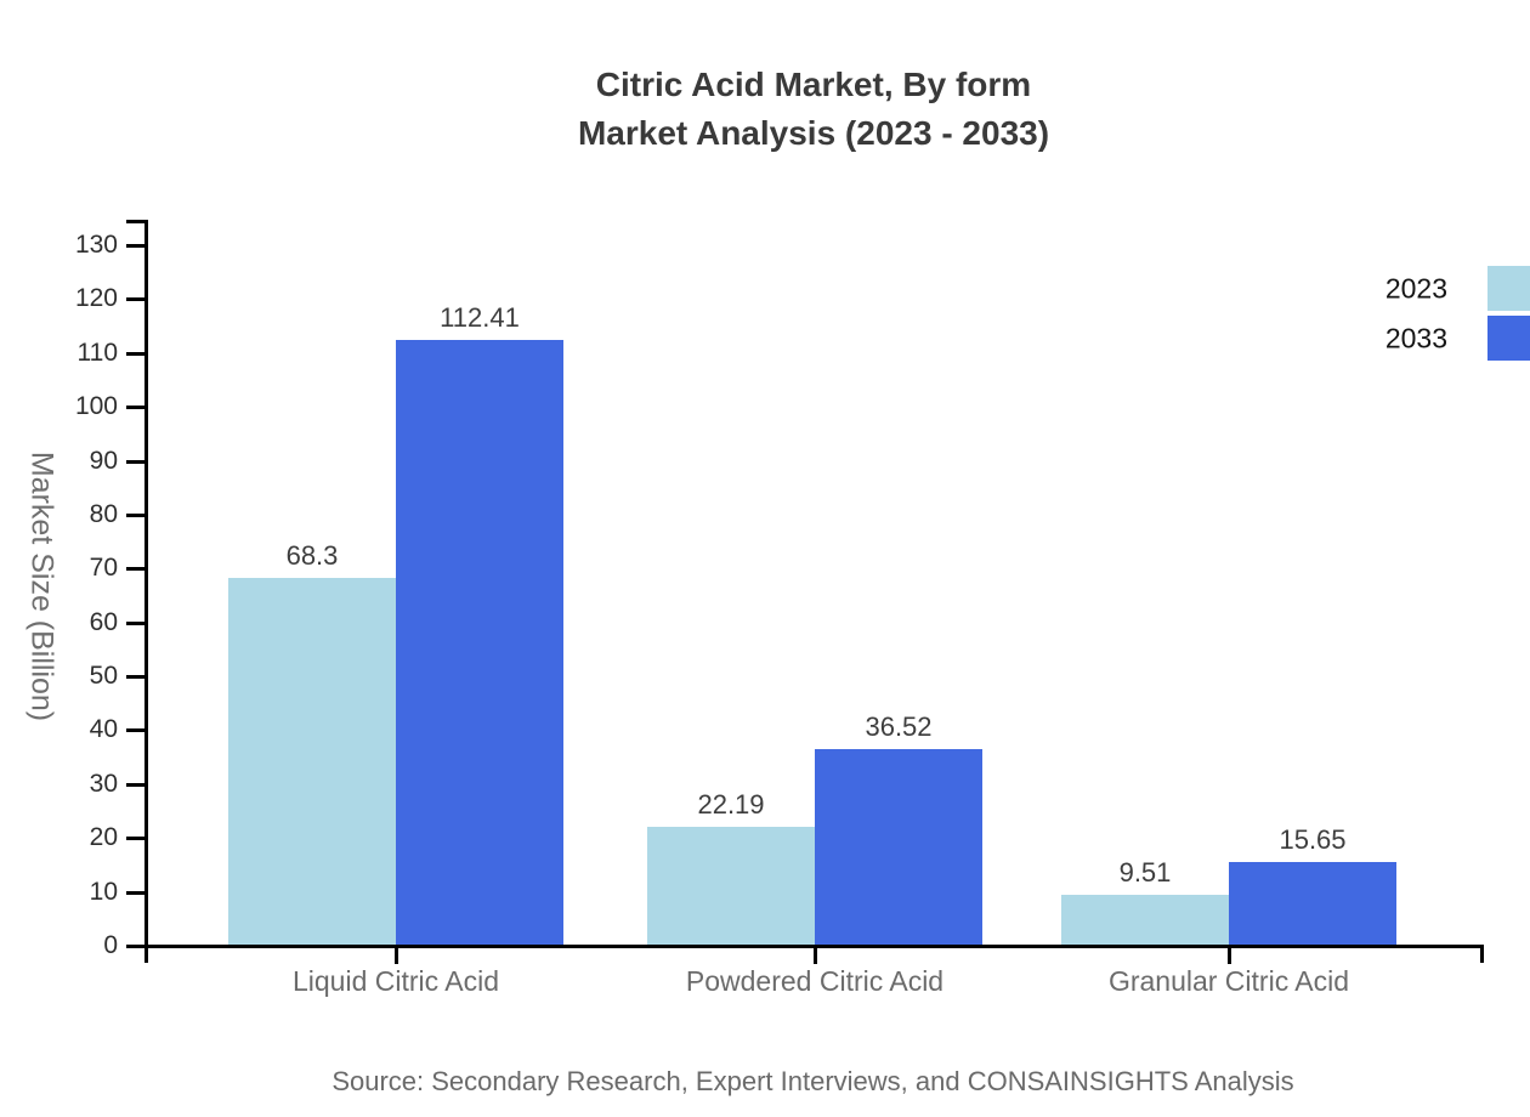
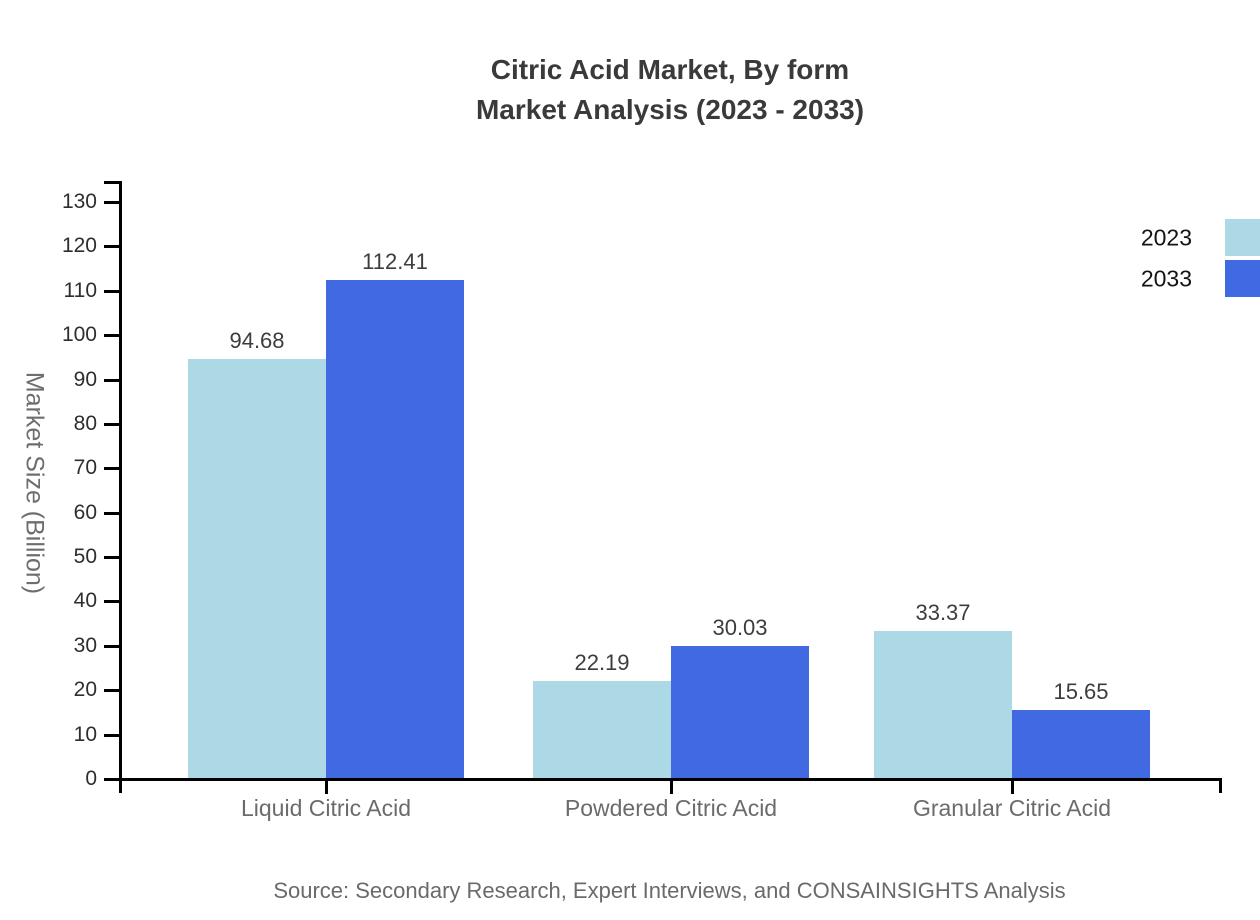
2023/Liquid Citric Acid: 68.3 -> 94.68
2033/Powdered Citric Acid: 36.52 -> 30.03
2023/Granular Citric Acid: 9.51 -> 33.37
